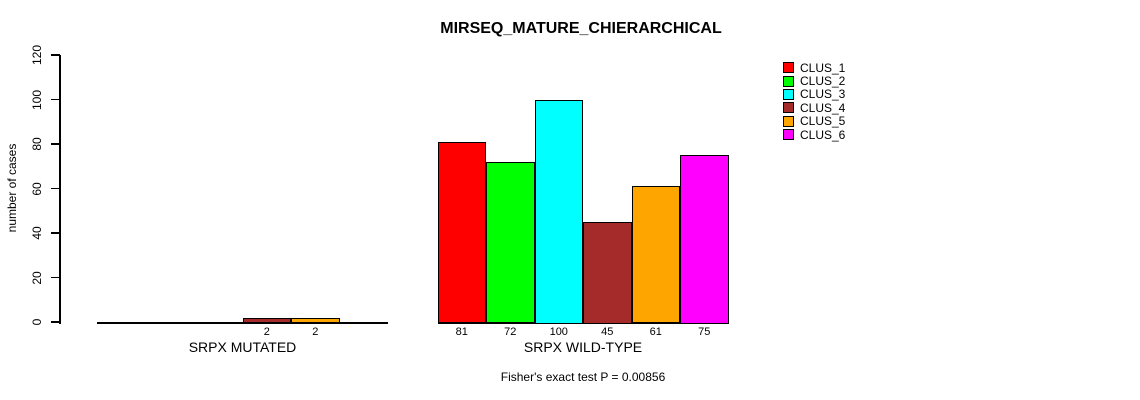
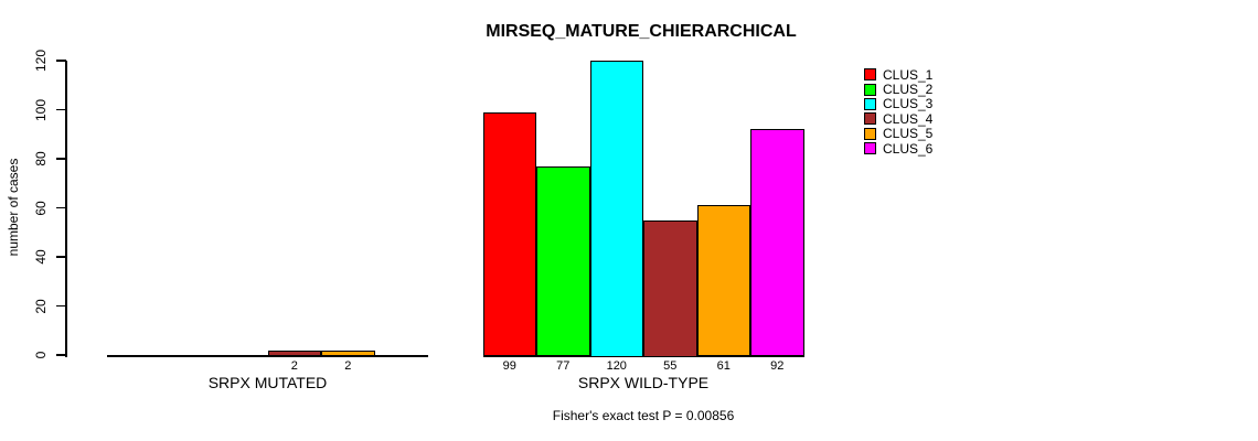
CLUS_1/SRPX WILD-TYPE: 81 -> 99
CLUS_2/SRPX WILD-TYPE: 72 -> 77
CLUS_3/SRPX WILD-TYPE: 100 -> 120
CLUS_4/SRPX WILD-TYPE: 45 -> 55
CLUS_6/SRPX WILD-TYPE: 75 -> 92
